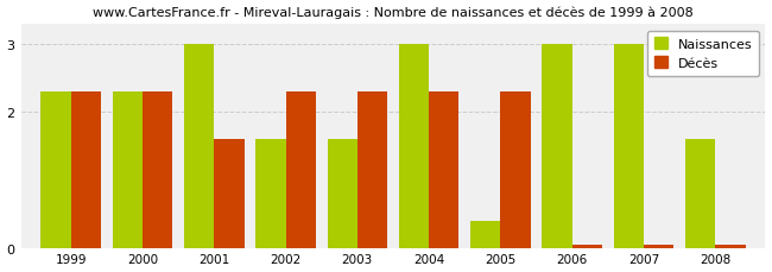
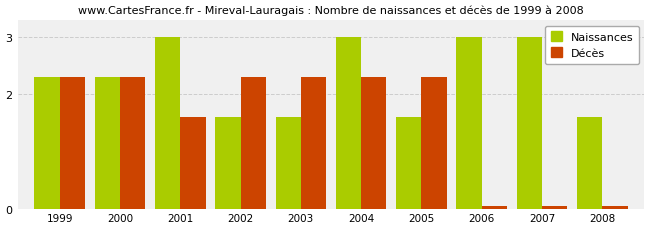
Naissances/2005: 0.4 -> 1.6
